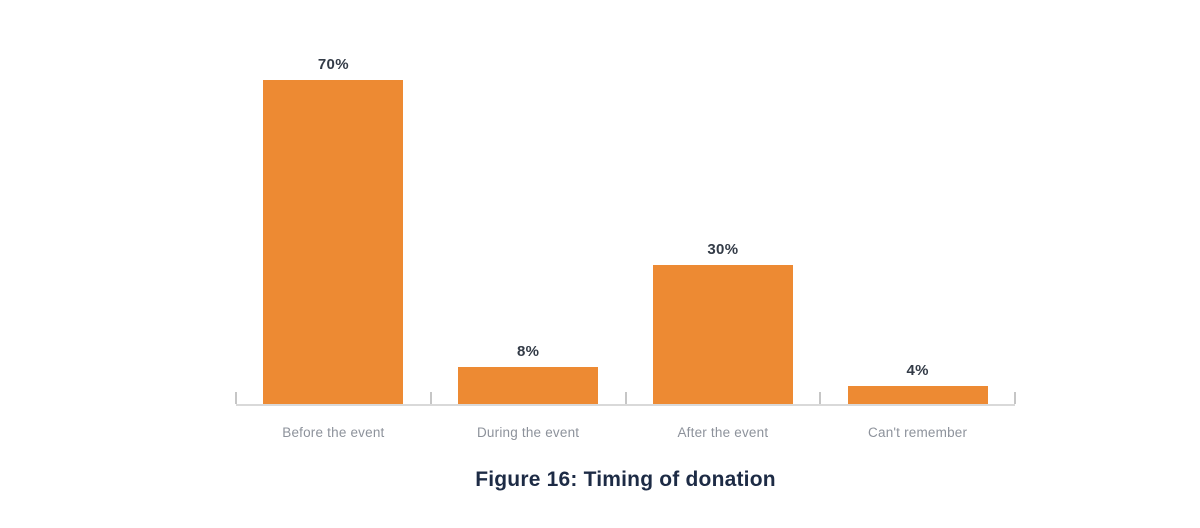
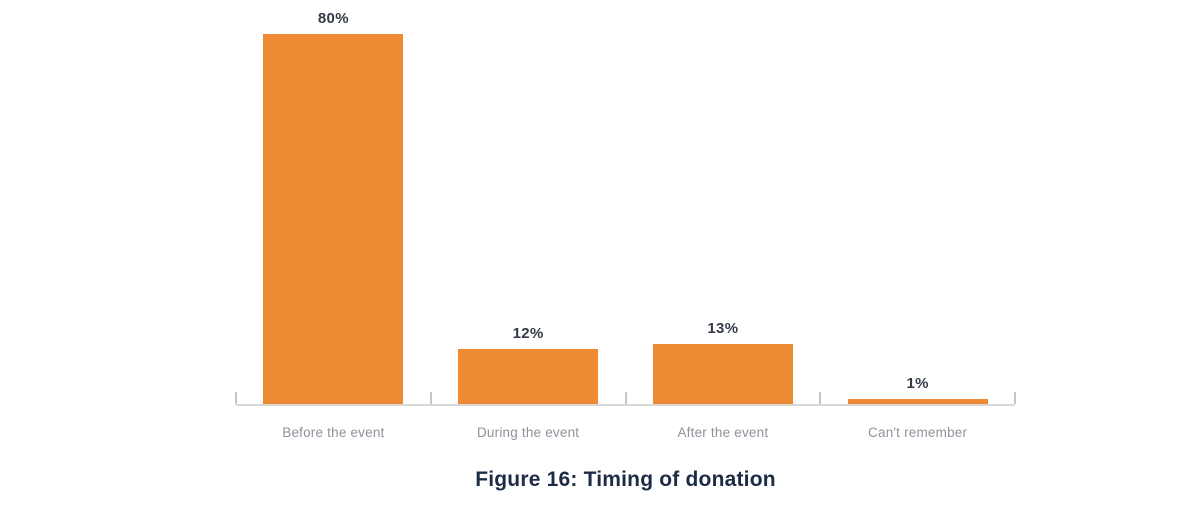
Before the event: 70% -> 80%
During the event: 8% -> 12%
After the event: 30% -> 13%
Can't remember: 4% -> 1%
